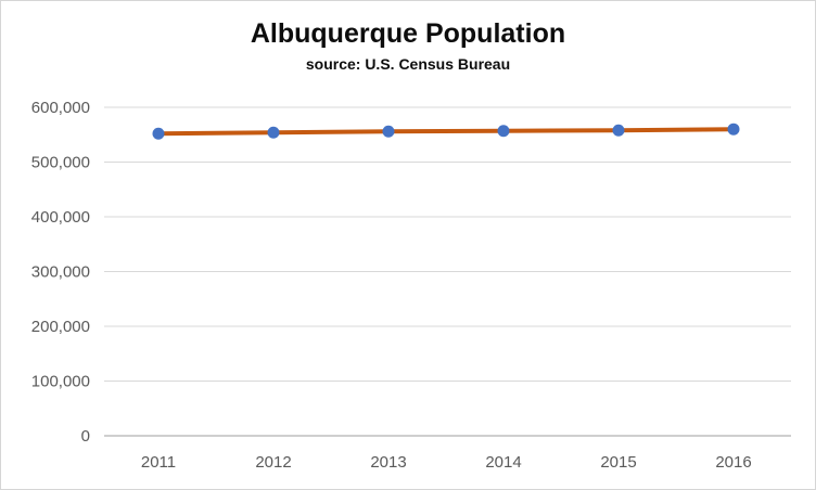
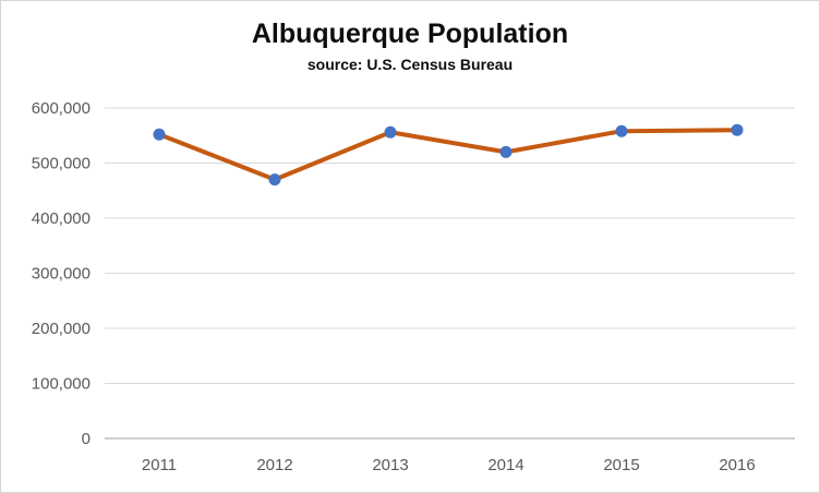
2012: 550000 -> 470000
2014: 560000 -> 520000
